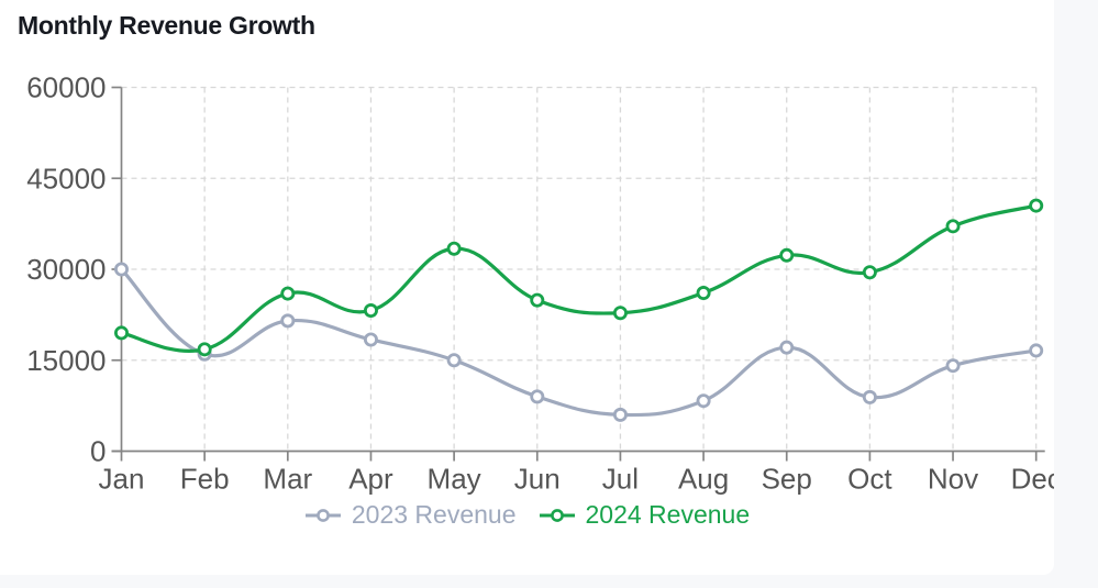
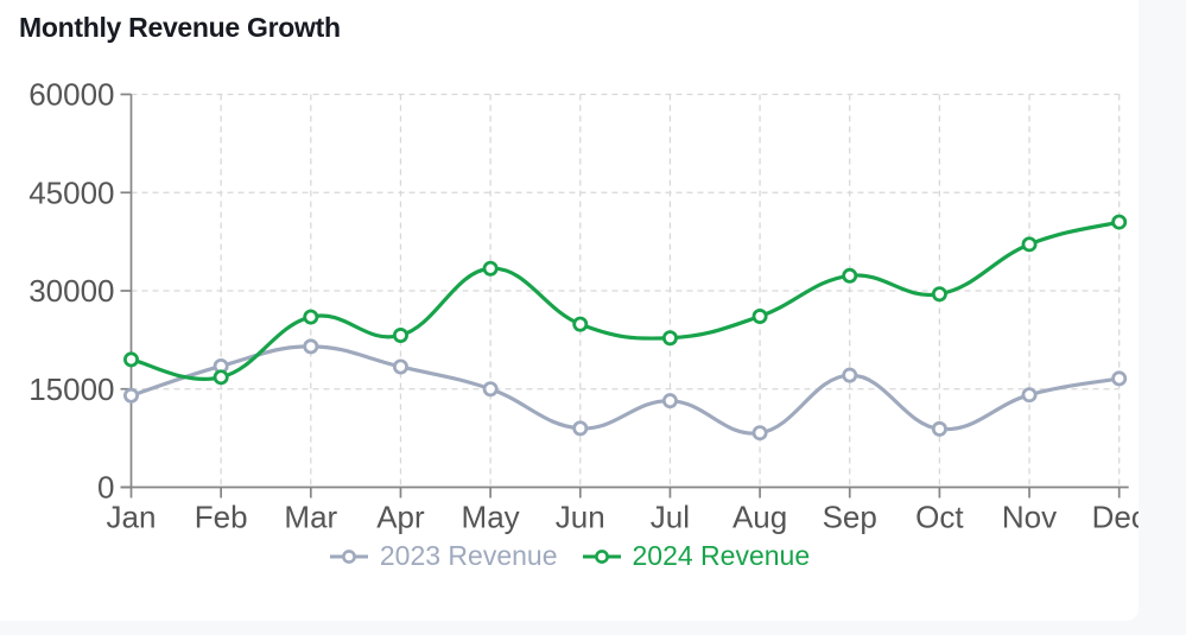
2023 Revenue/Jan: 30000 -> 14000
2023 Revenue/Feb: 16000 -> 18000
2023 Revenue/Jul: 6000 -> 13000
